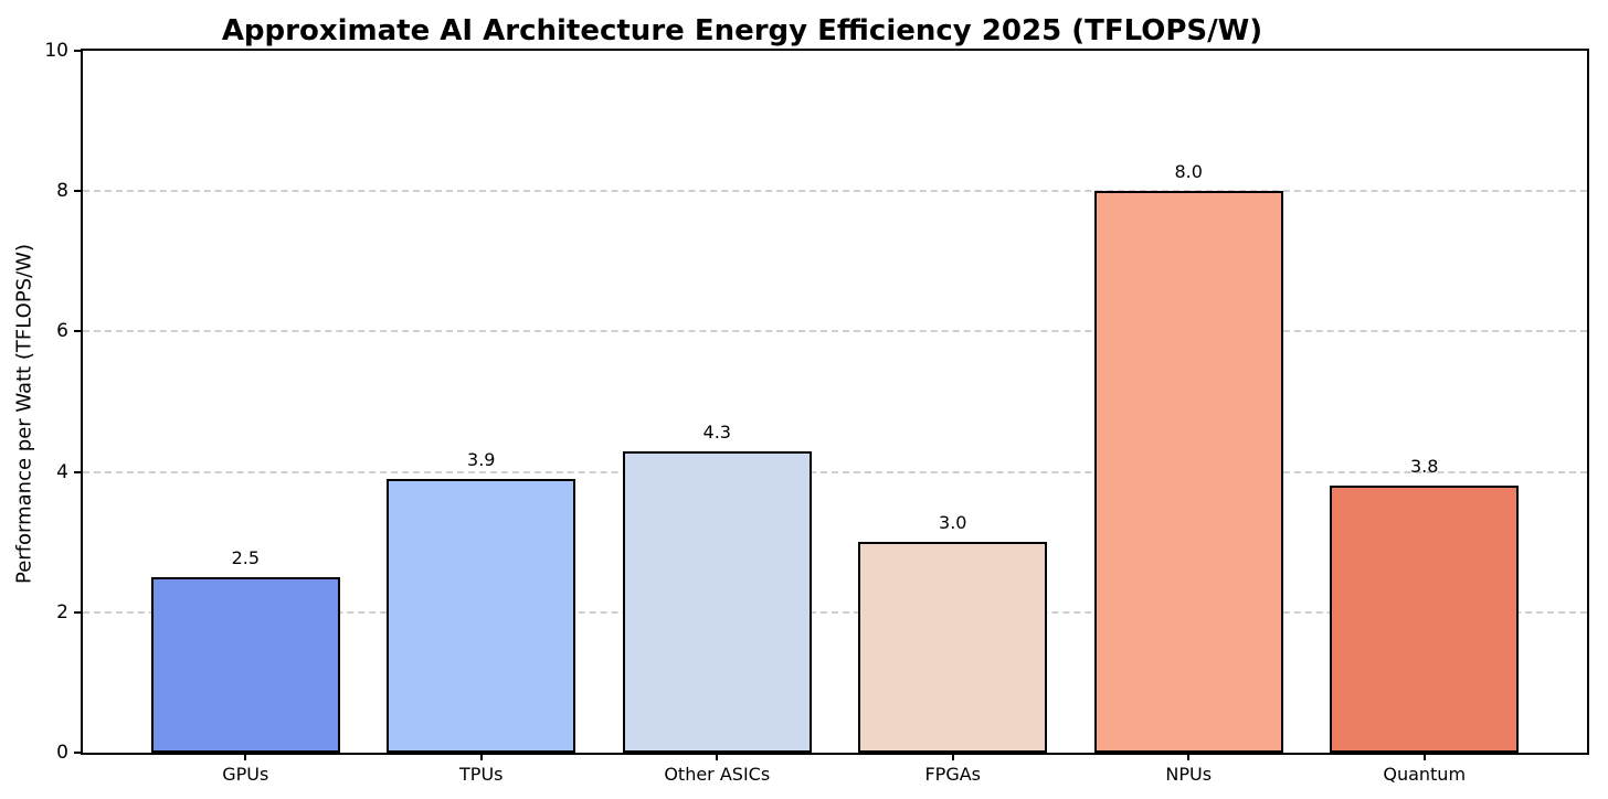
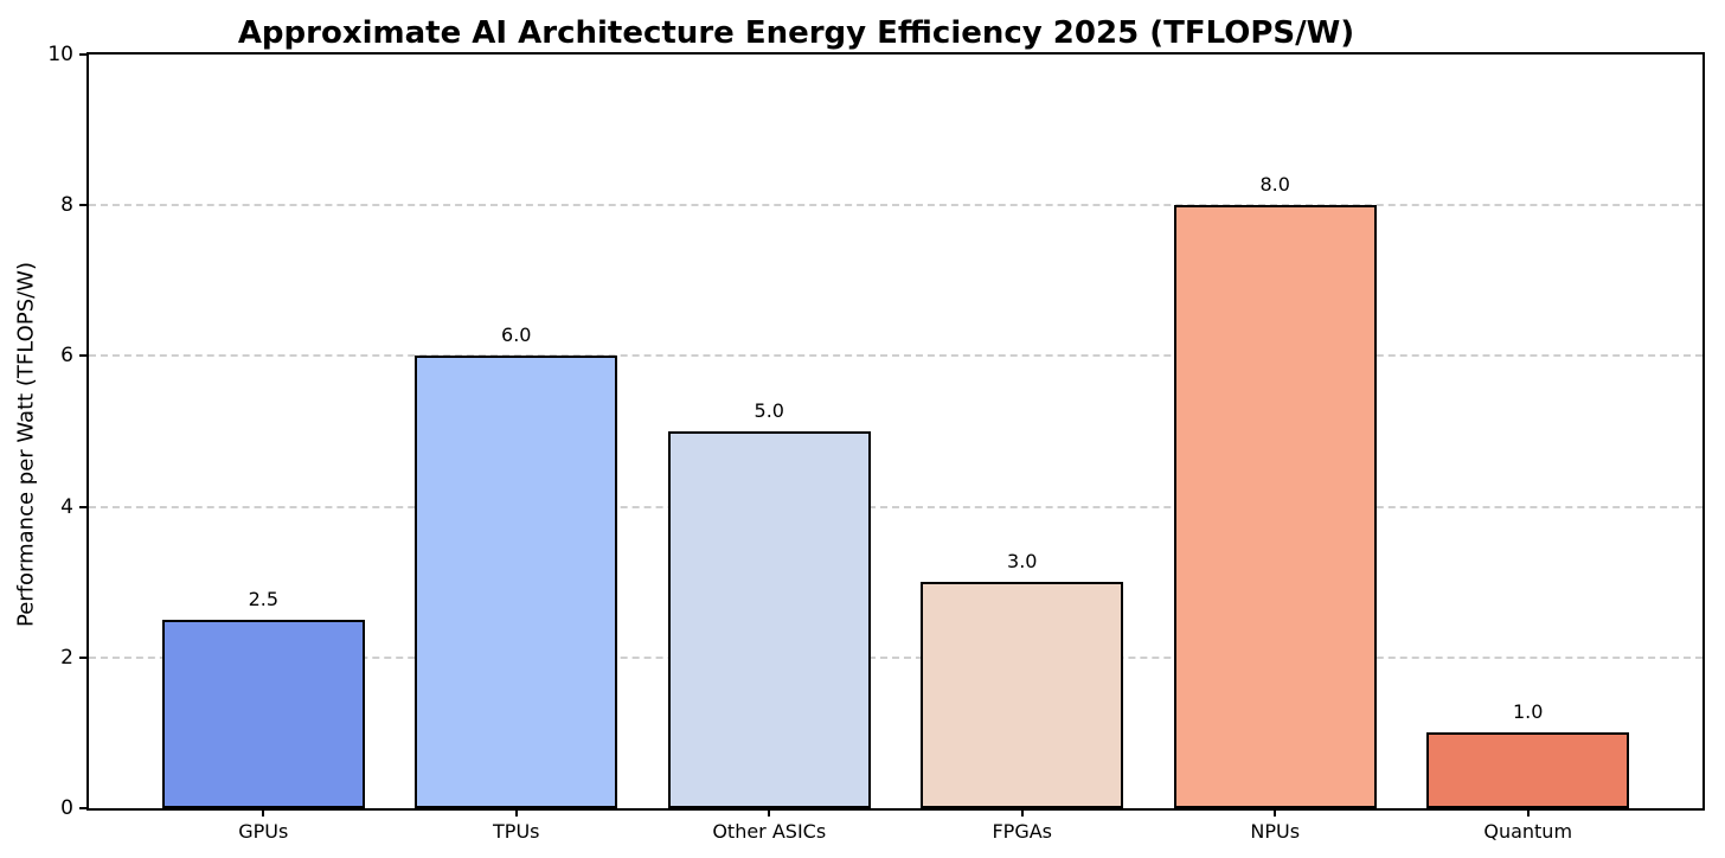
TPUs: 3.9 -> 6.0
Other ASICs: 4.3 -> 5.0
Quantum: 3.8 -> 1.0
